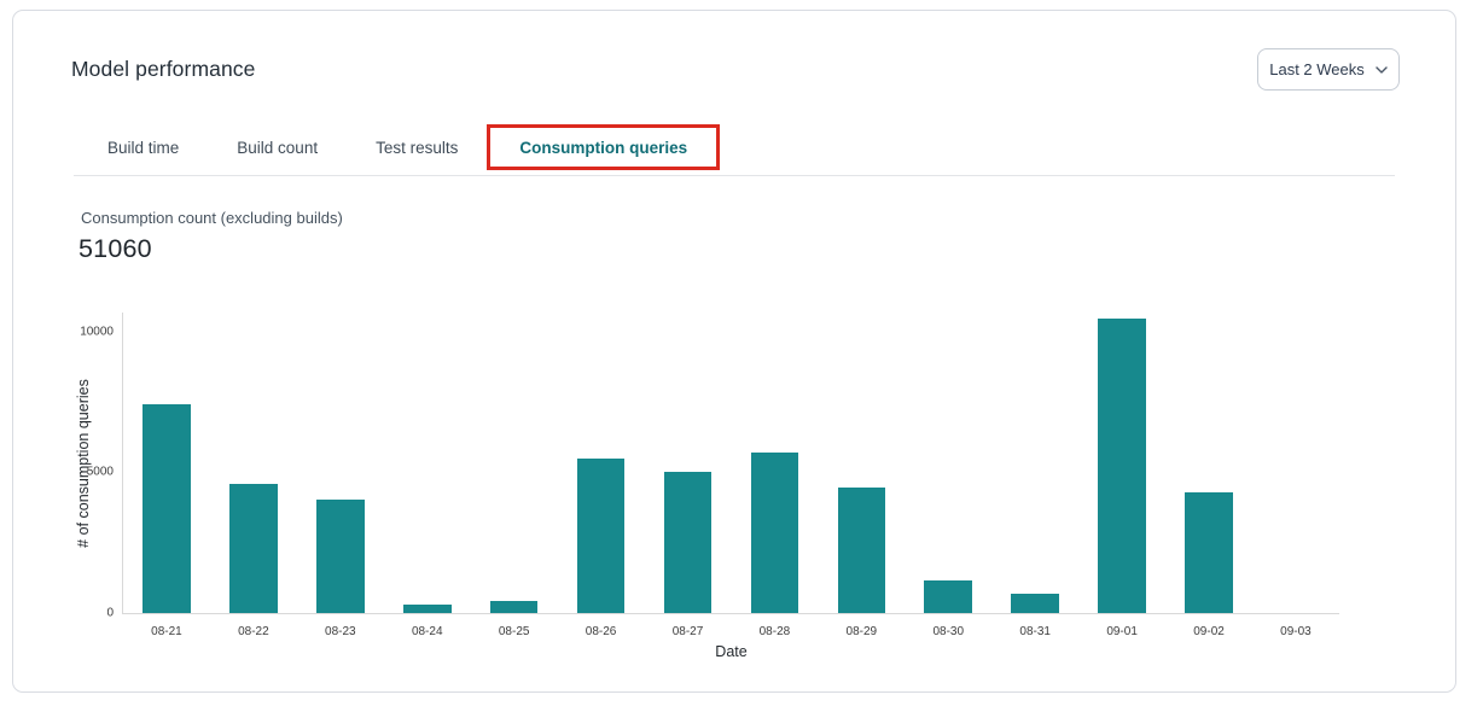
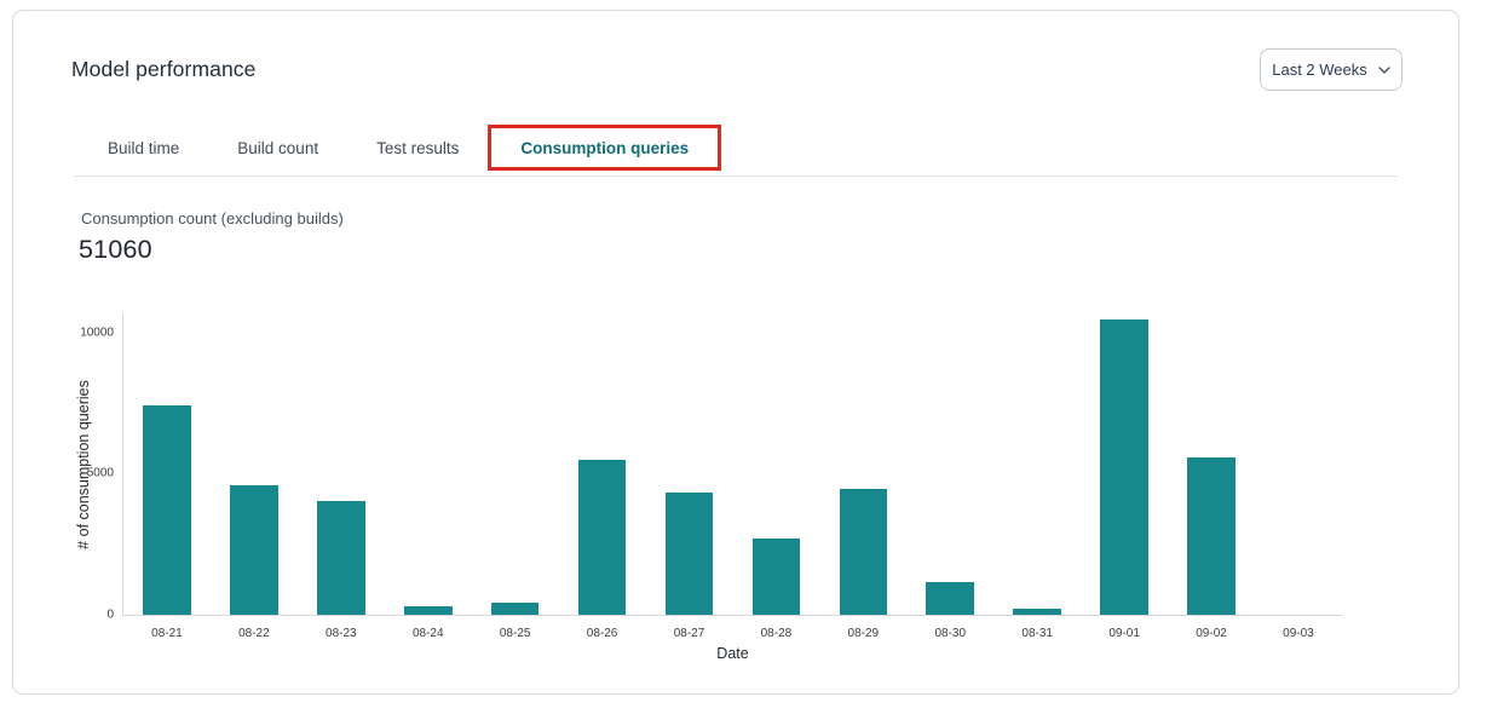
08-27: 5000 -> 4300
08-28: 5700 -> 2700
08-31: 700 -> 200
09-02: 4300 -> 5600
